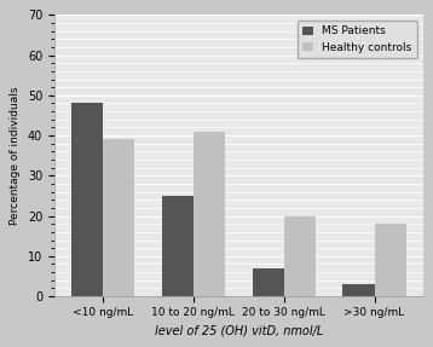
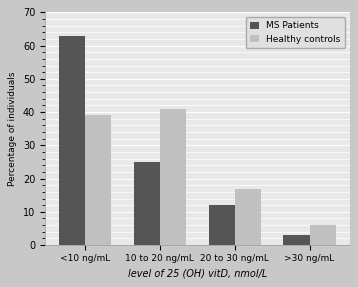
MS Patients/<10 ng/mL: 48 -> 63
MS Patients/20 to 30 ng/mL: 7 -> 12
Healthy controls/20 to 30 ng/mL: 20 -> 17
Healthy controls/>30 ng/mL: 18 -> 6
